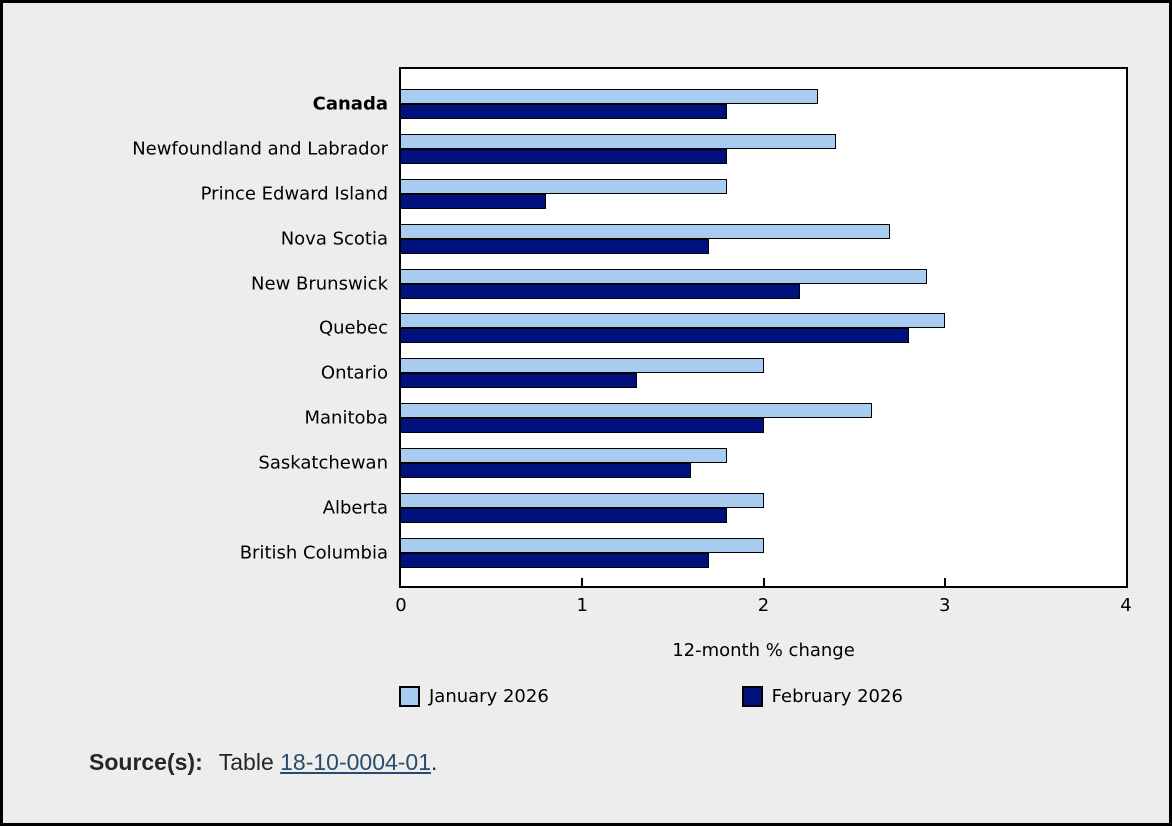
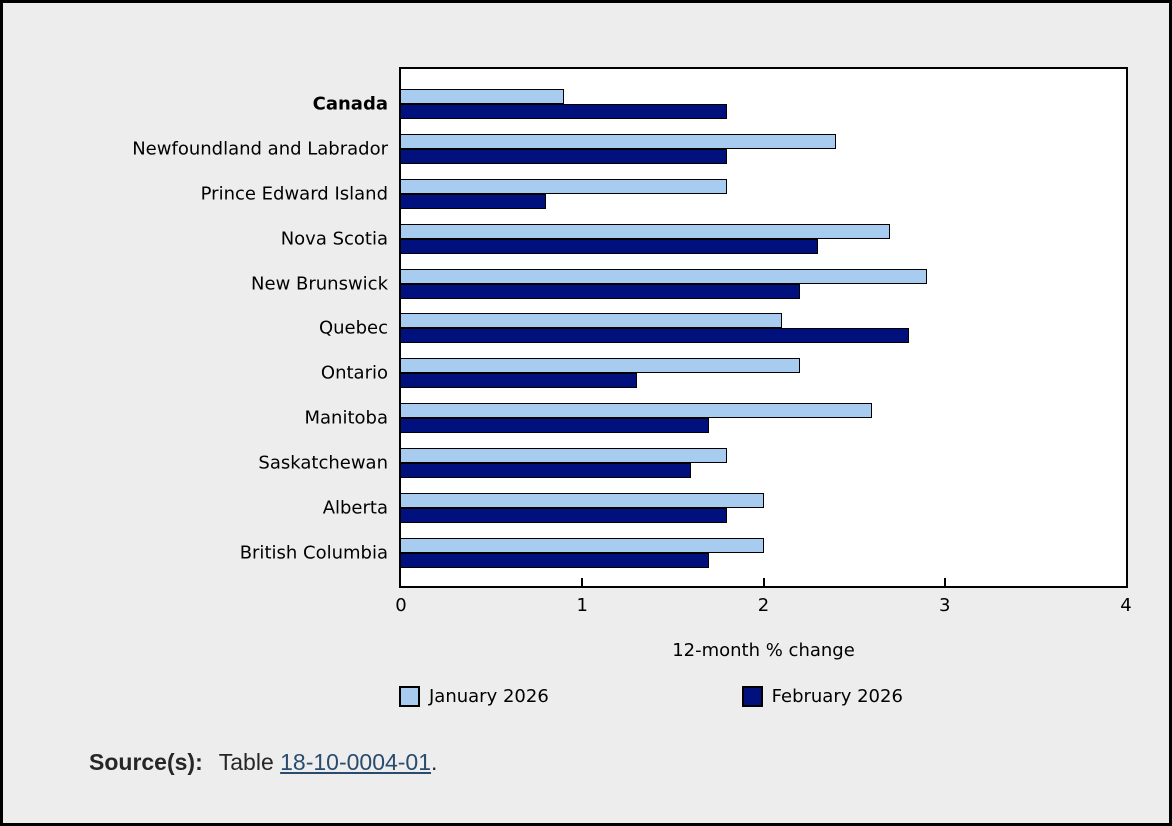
January 2026/Canada: 2.3 -> 0.9
February 2026/Nova Scotia: 1.7 -> 2.3
January 2026/Quebec: 3.0 -> 2.1
January 2026/Ontario: 2.0 -> 2.2
February 2026/Manitoba: 2.0 -> 1.7
